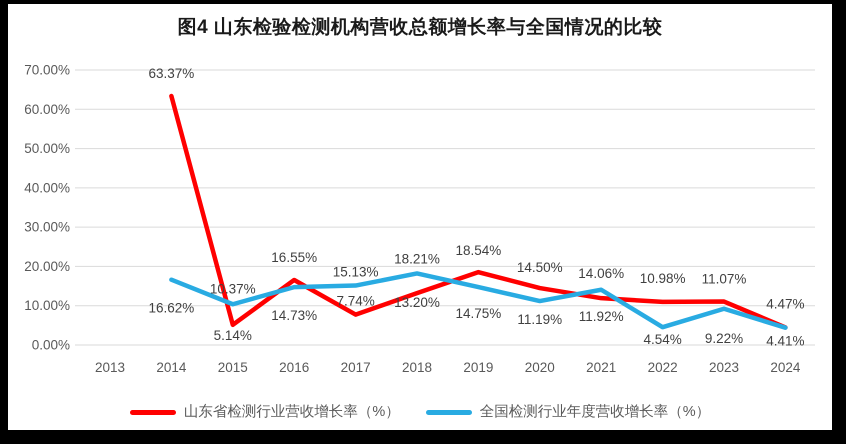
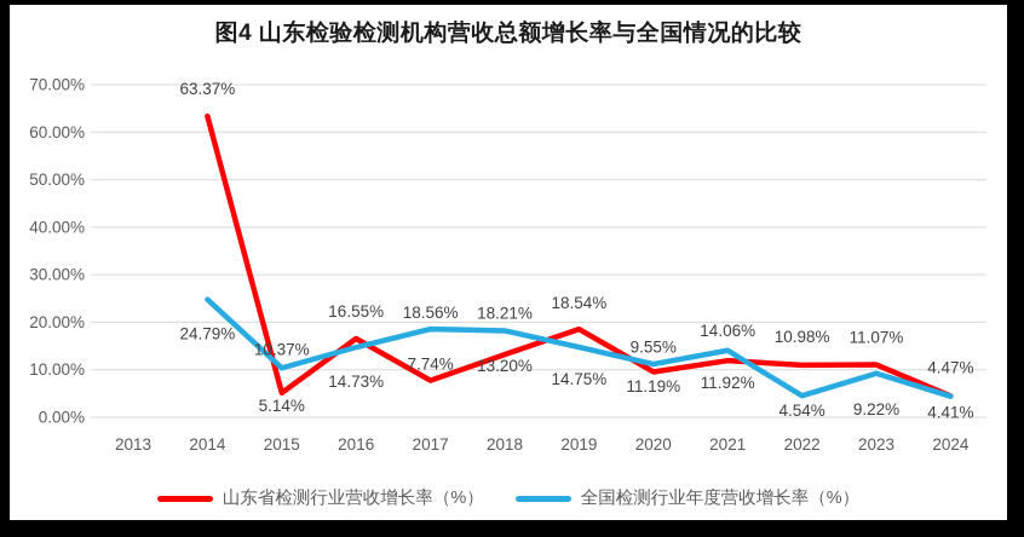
全国检测行业年度营收增长率（%）/2014: 16.62% -> 24.79%
全国检测行业年度营收增长率（%）/2017: 15.13% -> 18.56%
山东省检测行业营收增长率（%）/2020: 14.50% -> 9.55%
